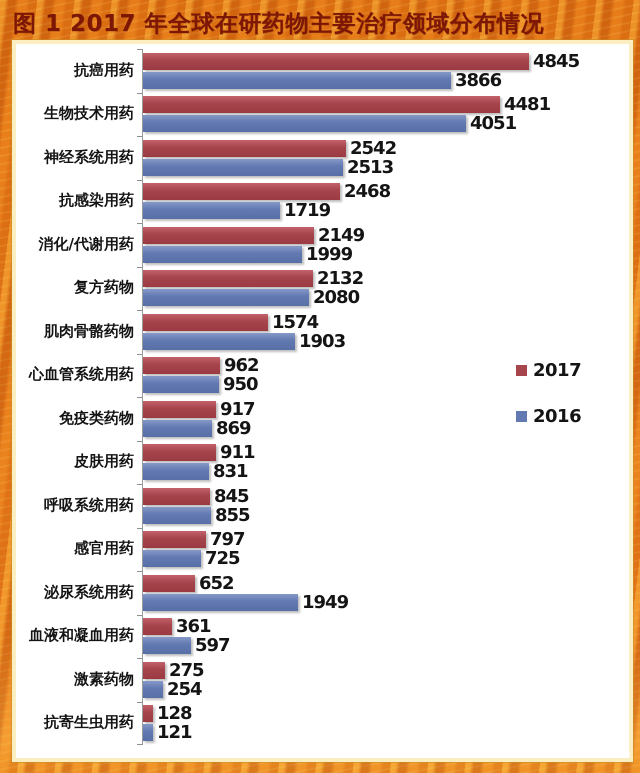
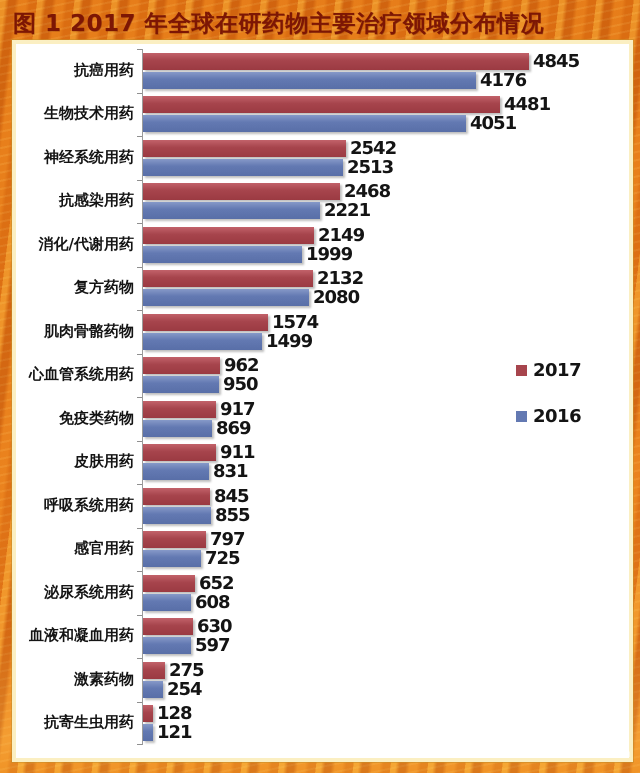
2016/抗癌用药: 3866 -> 4176
2016/抗感染用药: 1719 -> 2221
2016/肌肉骨骼药物: 1903 -> 1499
2016/泌尿系统用药: 1949 -> 608
2017/血液和凝血用药: 361 -> 630
